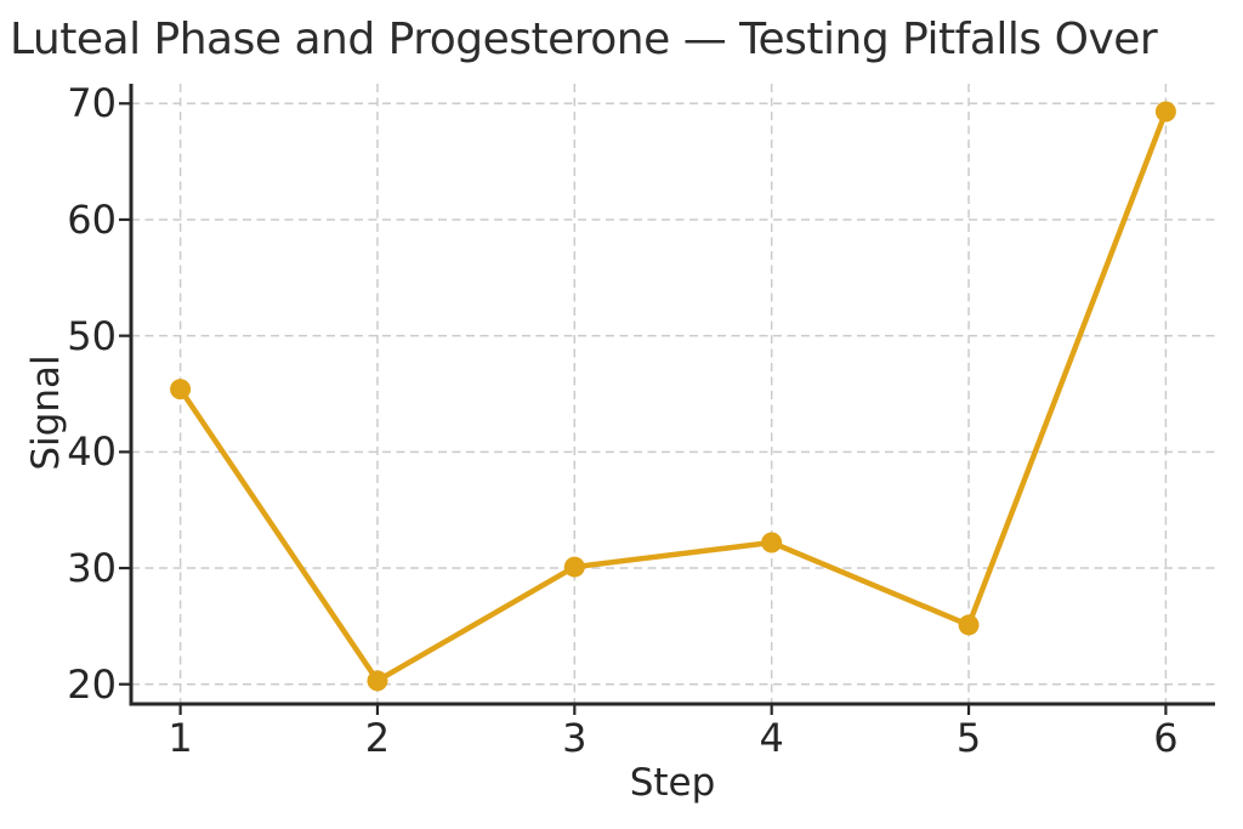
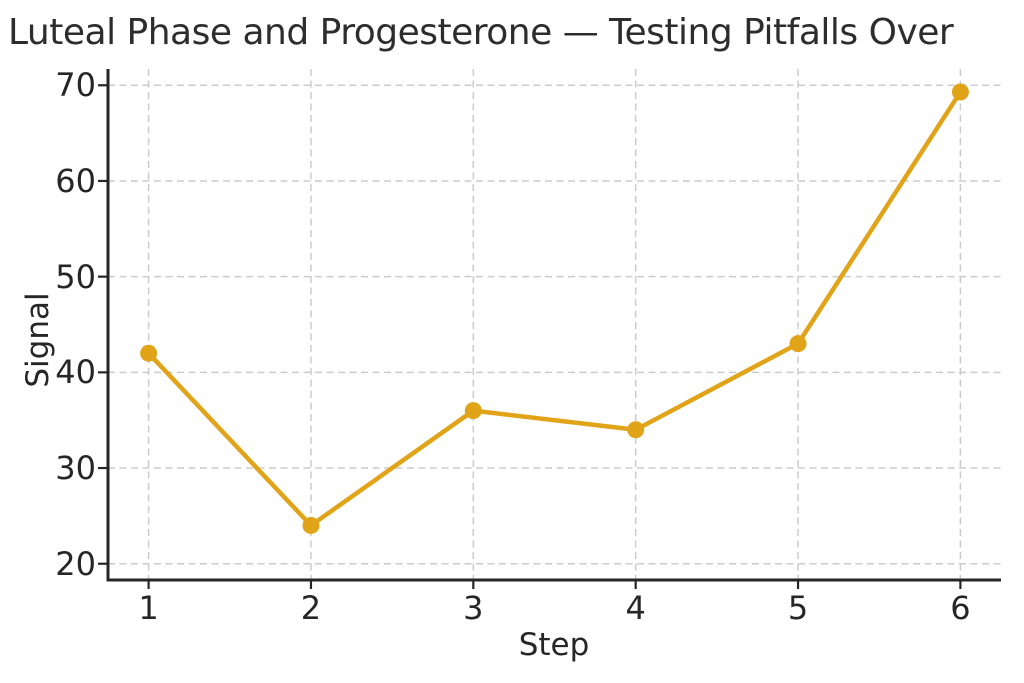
1: 45 -> 42
2: 20 -> 24
3: 30 -> 36
4: 32 -> 34
5: 25 -> 43
